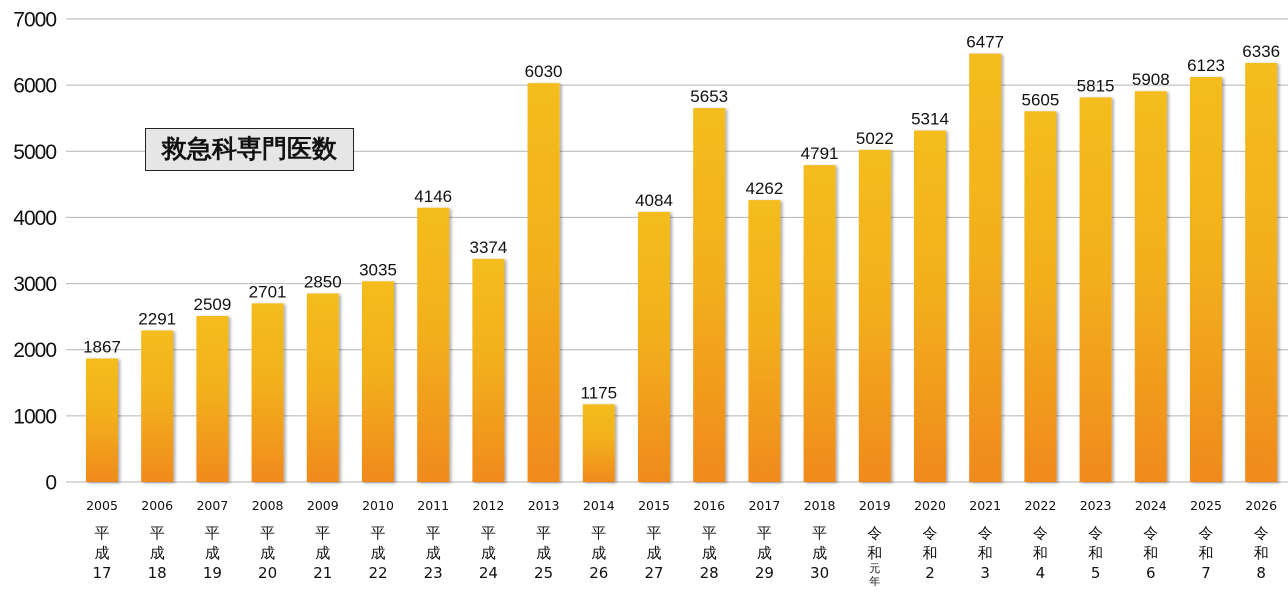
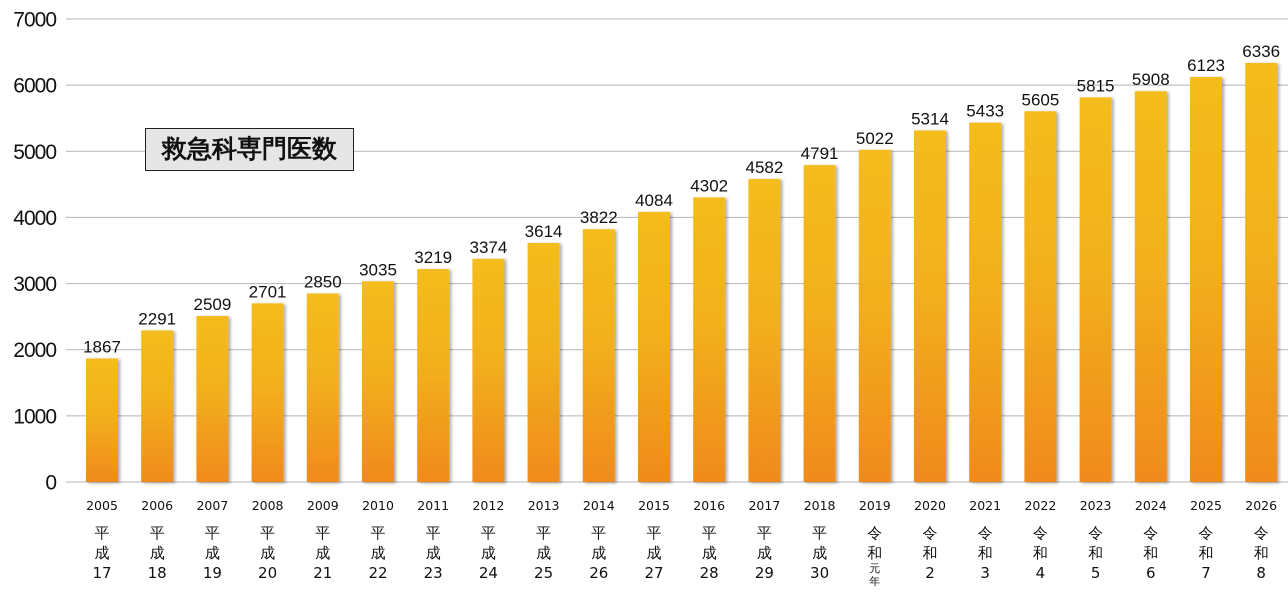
2011: 4146 -> 3219
2013: 6030 -> 3614
2014: 1175 -> 3822
2016: 5653 -> 4302
2017: 4262 -> 4582
2021: 6477 -> 5433
